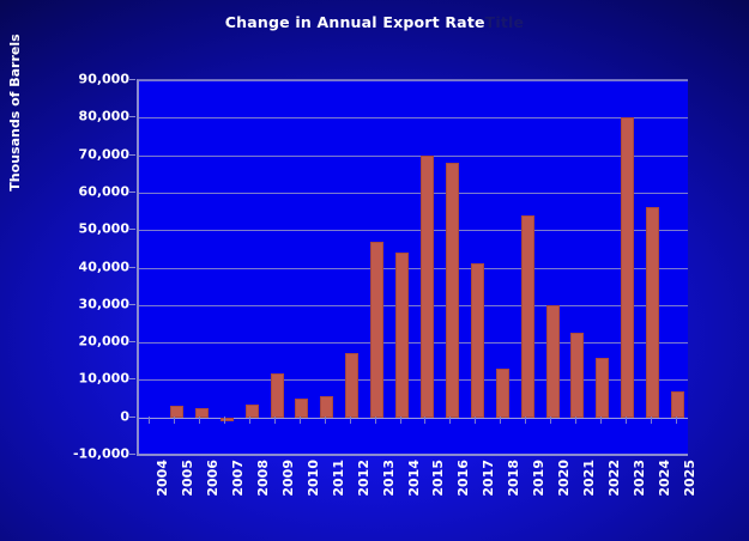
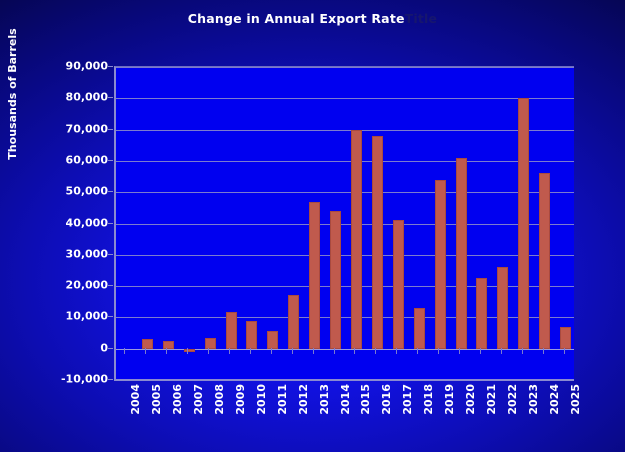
2010: 5000 -> 9000
2020: 30000 -> 61000
2022: 16000 -> 26000
